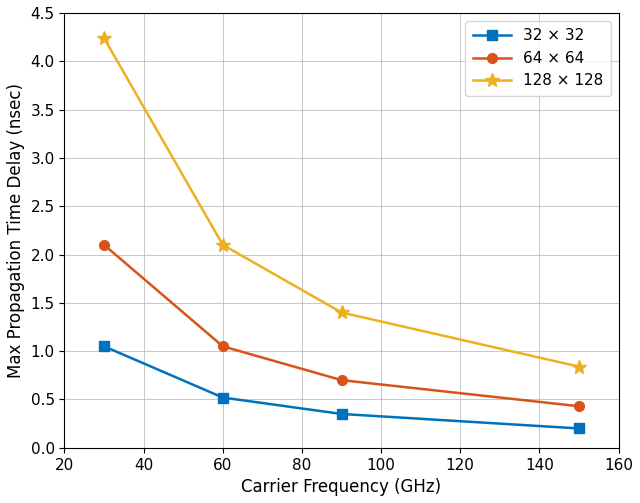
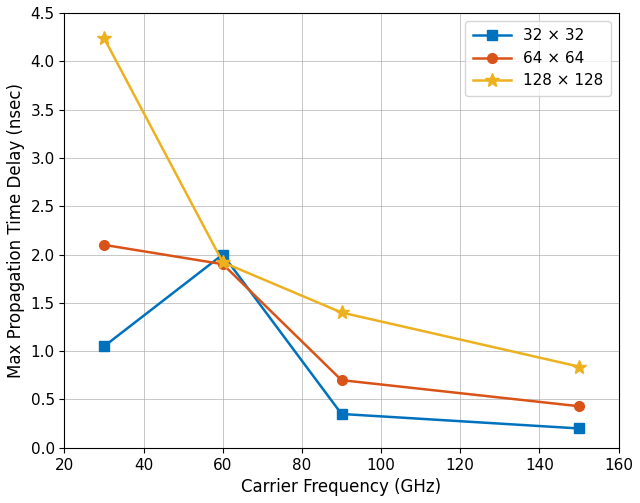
32 × 32/60: 0.52 -> 2.00
64 × 64/60: 1.05 -> 1.90
128 × 128/60: 2.10 -> 1.92
